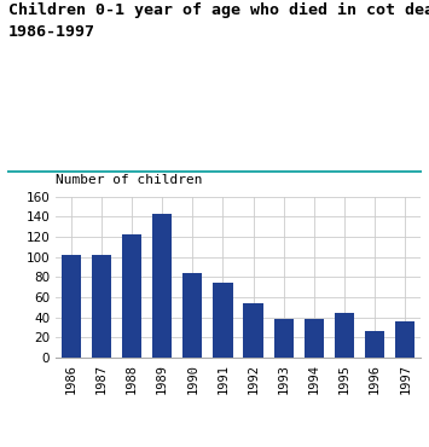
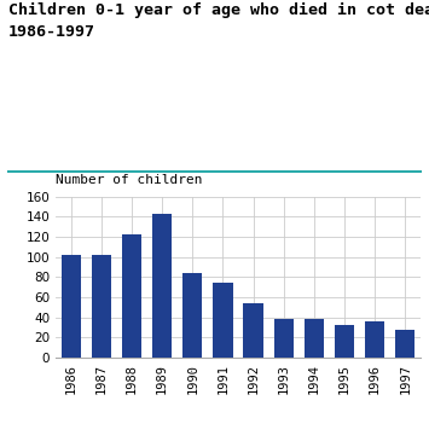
1995: 44 -> 33
1996: 26 -> 36
1997: 36 -> 28
